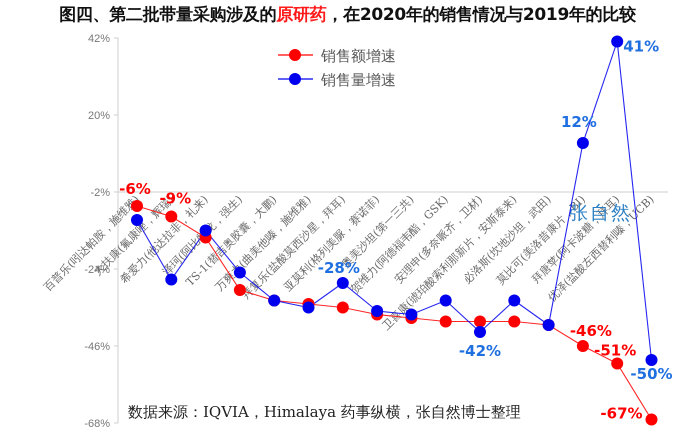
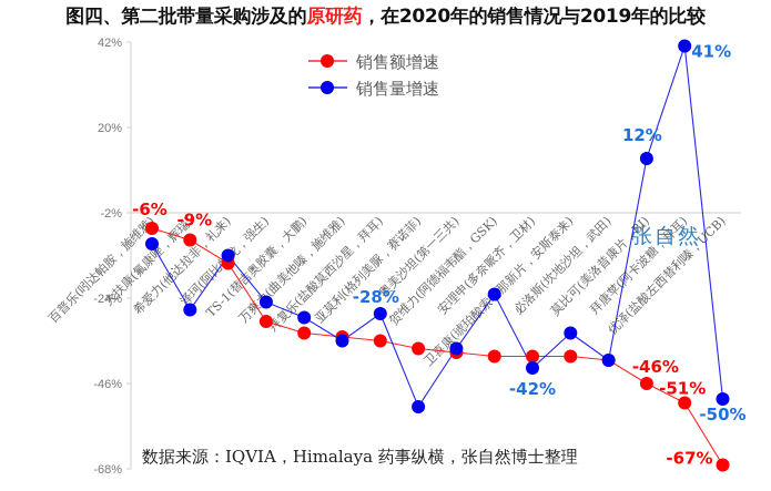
销售量增速/TS-1(替吉奥胶囊，大鹏): -33% -> -29%
销售量增速/亚莫利(格列美脲，赛诺菲): -36% -> -52%
销售量增速/贺维力(阿德福韦酯，GSK): -33% -> -23%
